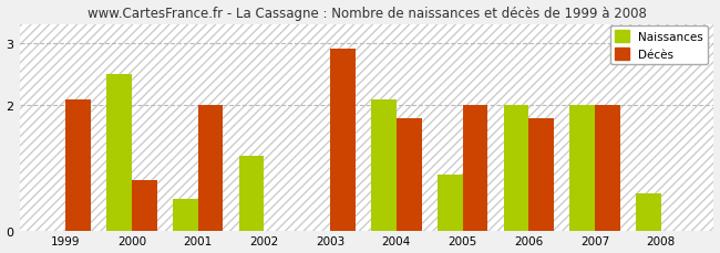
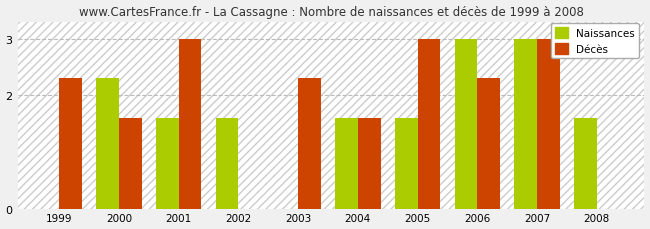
Décès/1999: 2.1 -> 2.3
Naissances/2000: 2.5 -> 2.3
Décès/2000: 0.8 -> 1.6
Naissances/2001: 0.5 -> 1.6
Décès/2001: 2.0 -> 3.0
Naissances/2002: 1.2 -> 1.6
Décès/2003: 2.9 -> 2.3
Naissances/2004: 2.1 -> 1.6
Décès/2004: 1.8 -> 1.6
Naissances/2005: 0.9 -> 1.6
Décès/2005: 2.0 -> 3.0
Naissances/2006: 2.0 -> 3.0
Décès/2006: 1.8 -> 2.3
Naissances/2007: 2.0 -> 3.0
Décès/2007: 2.0 -> 3.0
Naissances/2008: 0.6 -> 1.6
